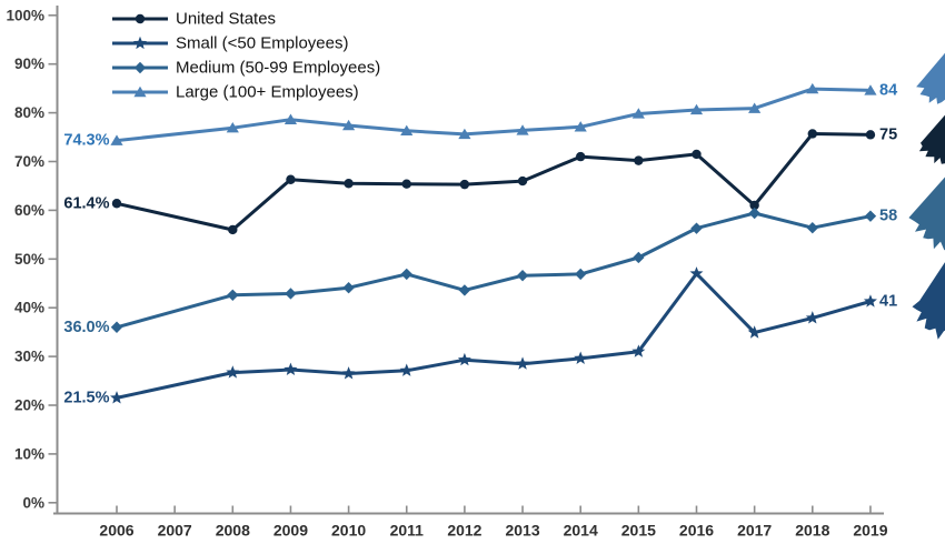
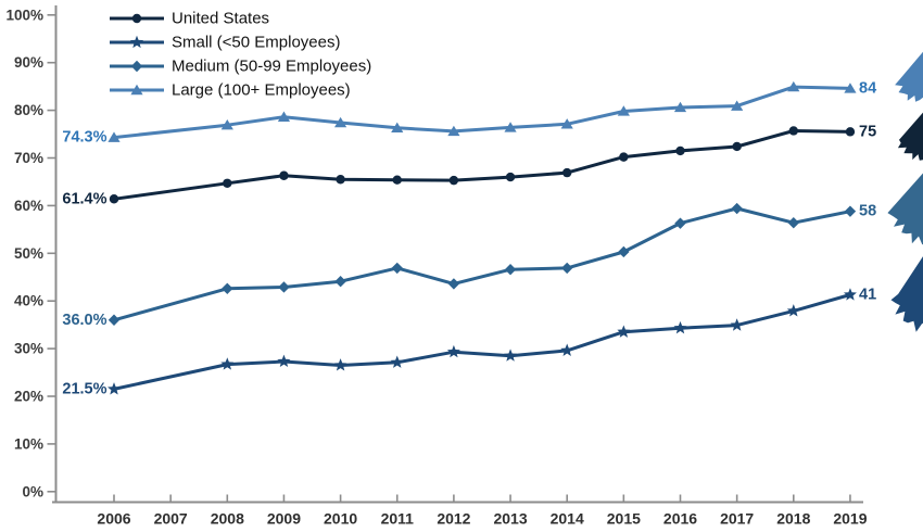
United States/2008: 56% -> 65%
United States/2014: 71% -> 67%
Small (<50 Employees)/2015: 31% -> 34%
Small (<50 Employees)/2016: 47% -> 34%
United States/2017: 61% -> 72%
